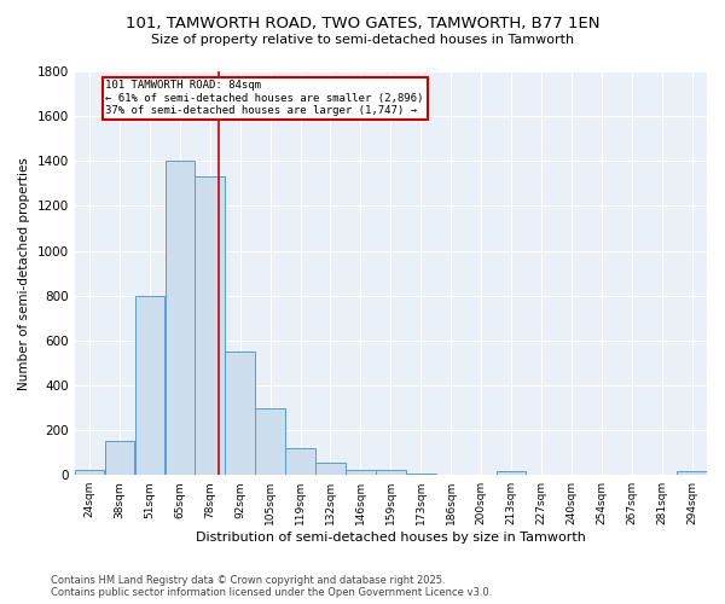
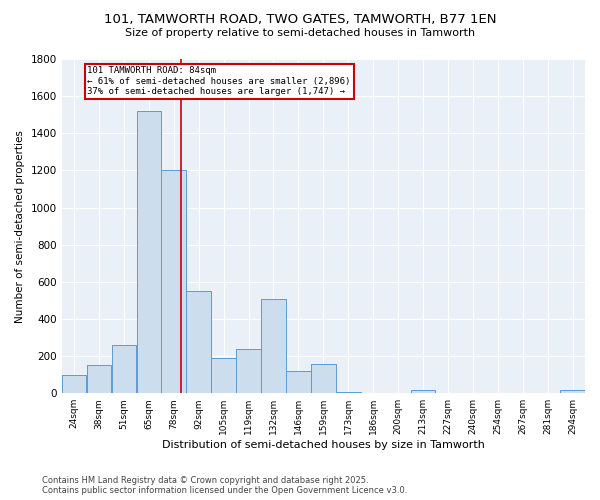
24sqm: 20 -> 100
51sqm: 800 -> 260
65sqm: 1400 -> 1520
78sqm: 1330 -> 1200
105sqm: 300 -> 190
119sqm: 120 -> 240
132sqm: 60 -> 510
146sqm: 20 -> 120
159sqm: 20 -> 160
